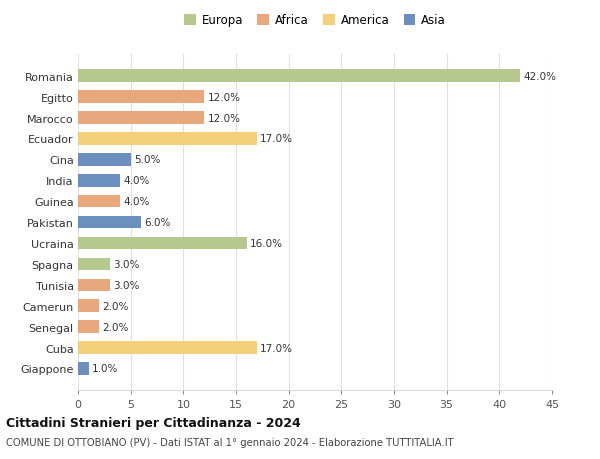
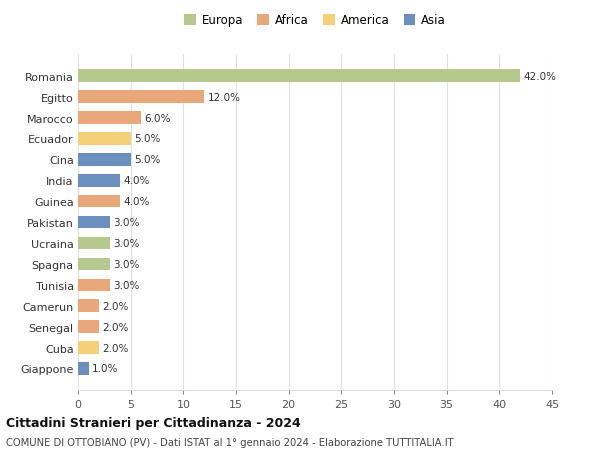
Marocco: 12.0% -> 6.0%
Ecuador: 17.0% -> 5.0%
Pakistan: 6.0% -> 3.0%
Ucraina: 16.0% -> 3.0%
Cuba: 17.0% -> 2.0%
